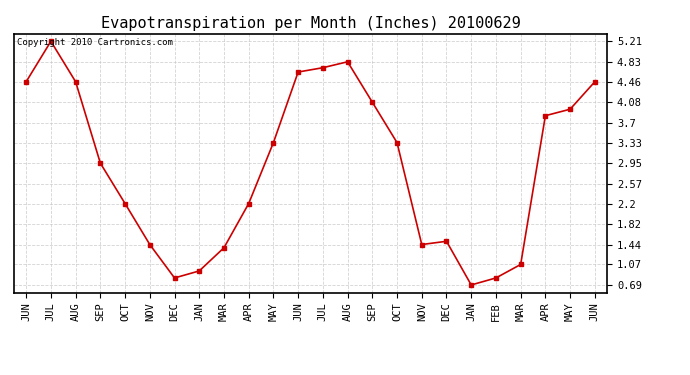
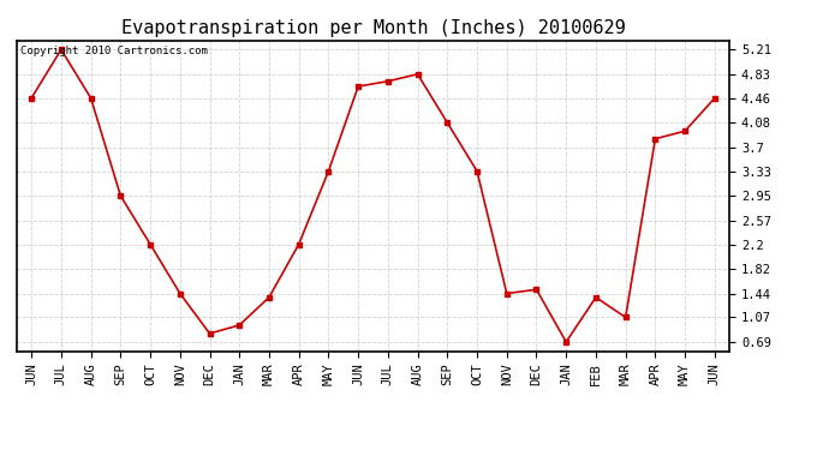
FEB: 0.82 -> 1.38
